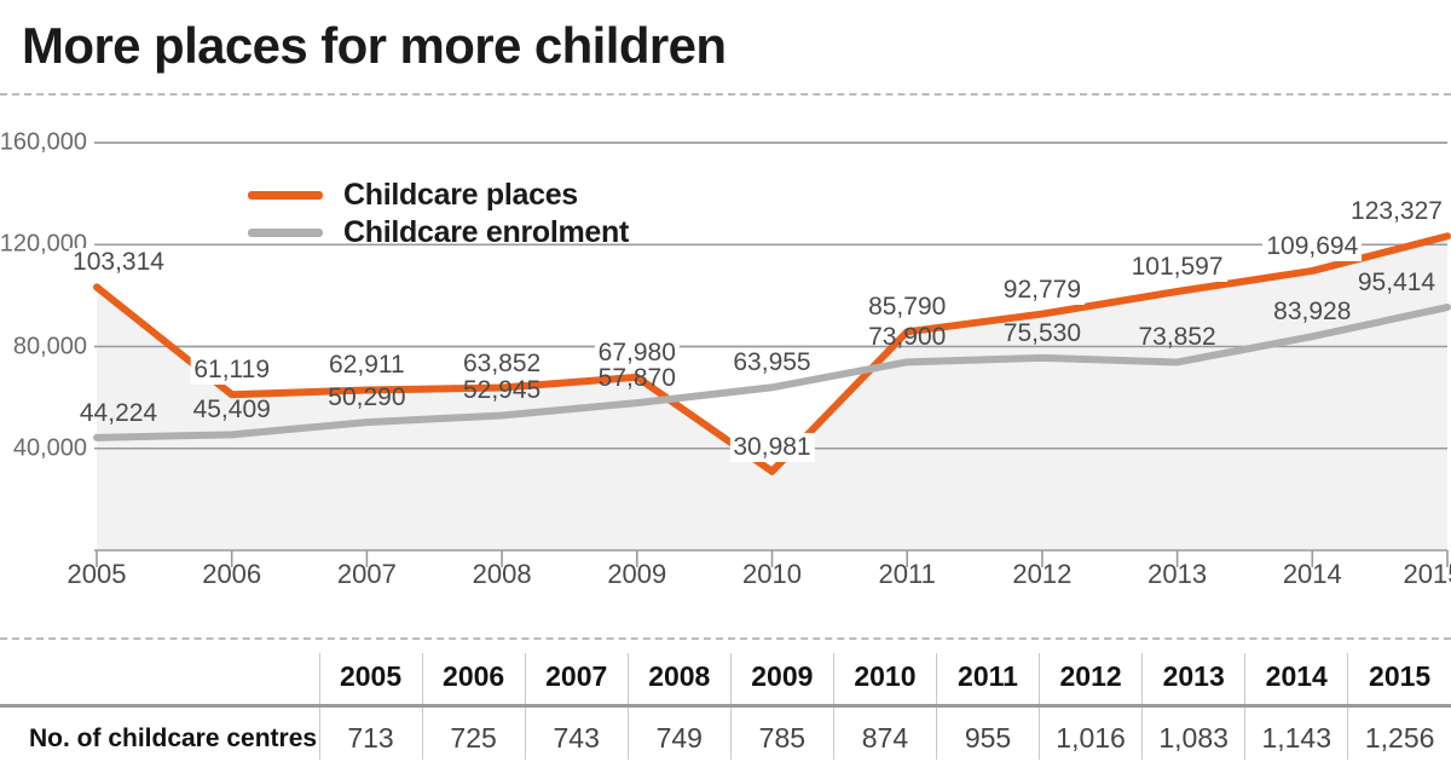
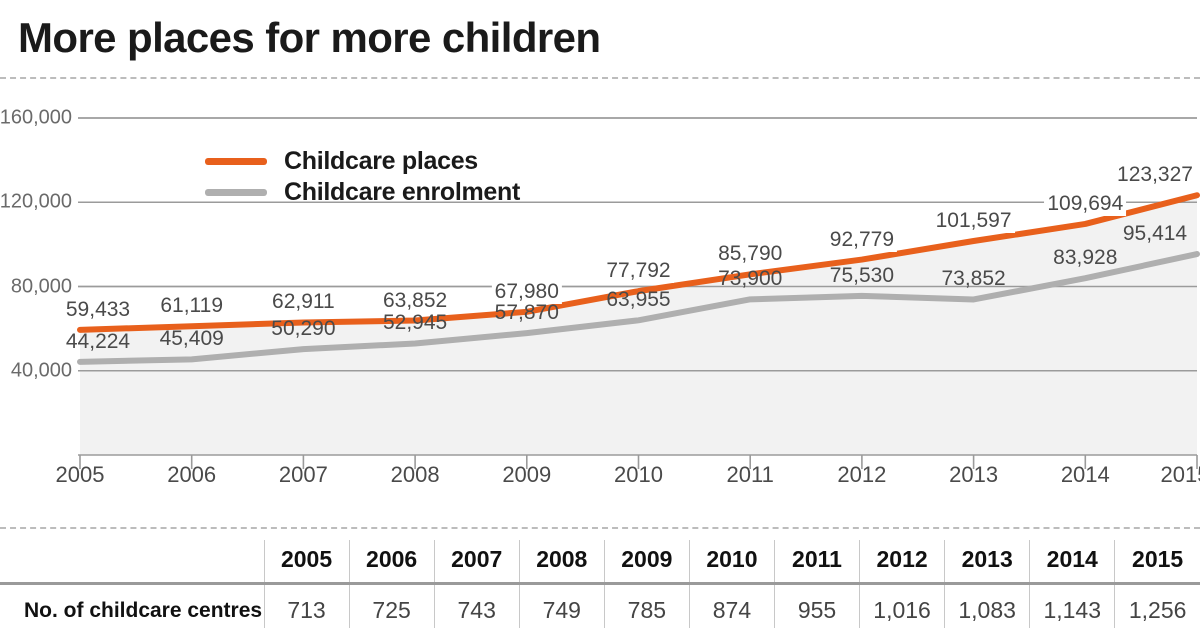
Childcare places/2005: 103,314 -> 59,433
Childcare places/2010: 30,981 -> 77,792
